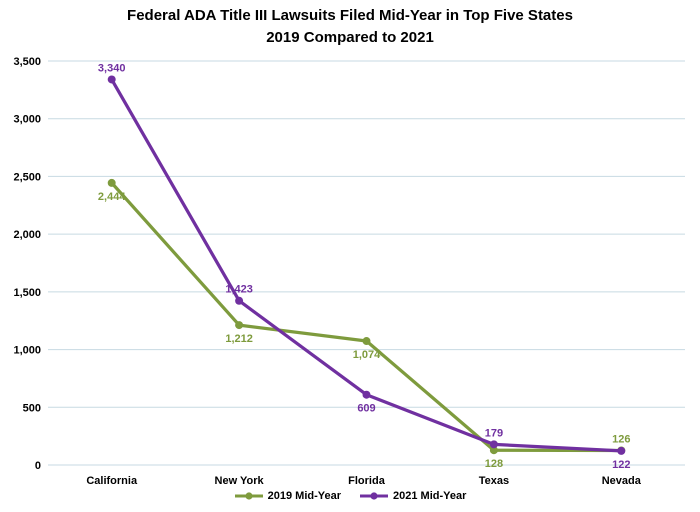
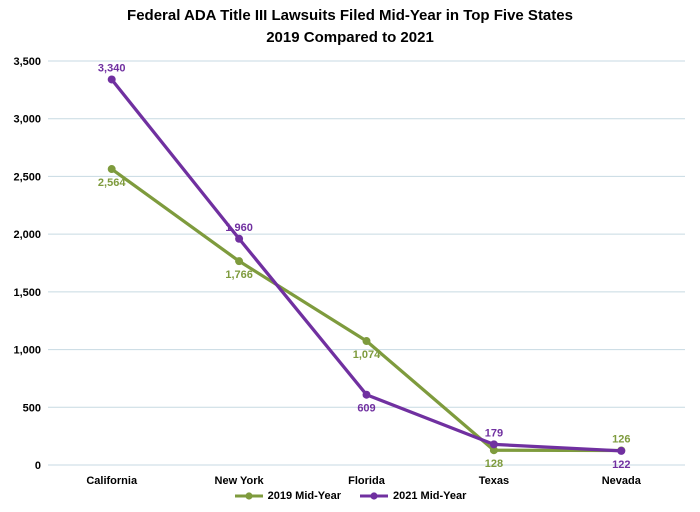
2019 Mid-Year/California: 2,444 -> 2,564
2019 Mid-Year/New York: 1,212 -> 1,766
2021 Mid-Year/New York: 1,423 -> 1,960
